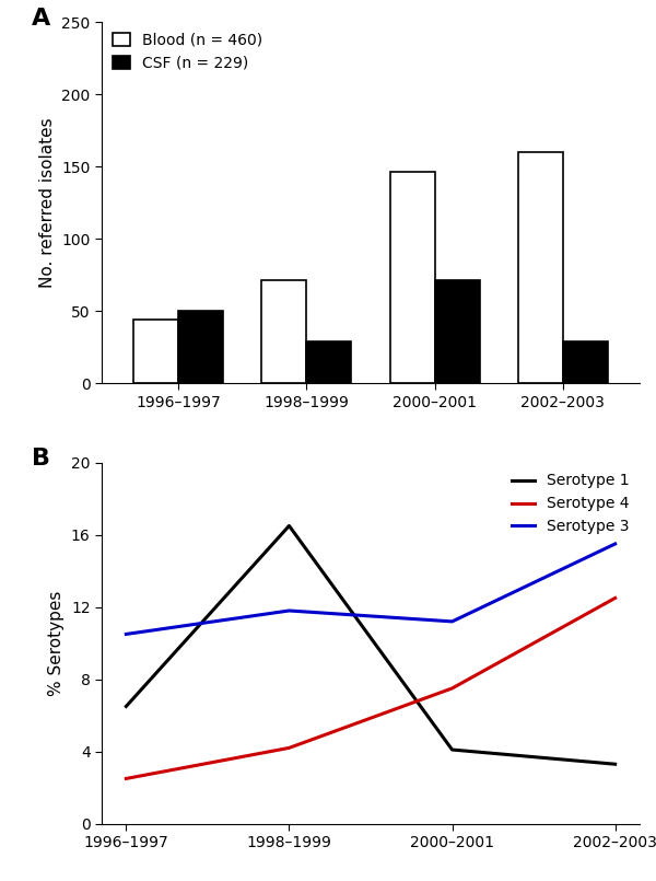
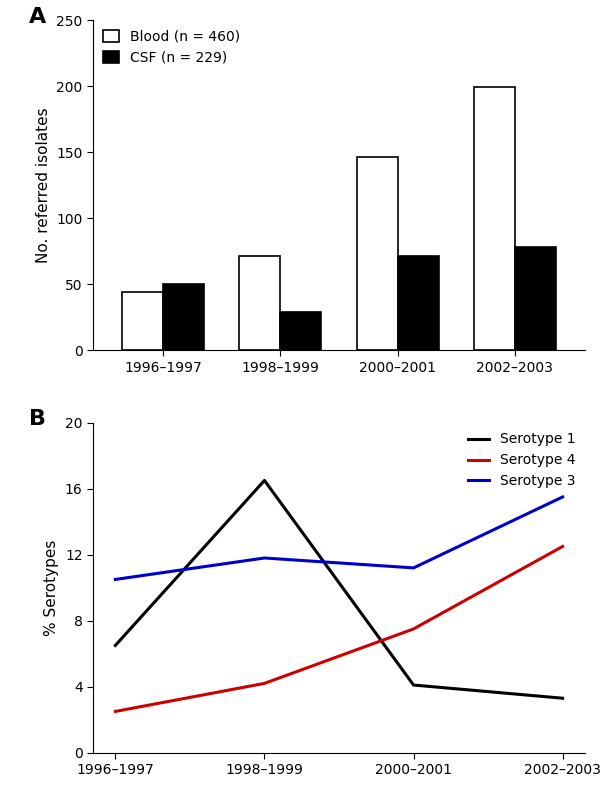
Blood (n = 460)/2002–2003: 160 -> 199
CSF (n = 229)/2002–2003: 29 -> 78
